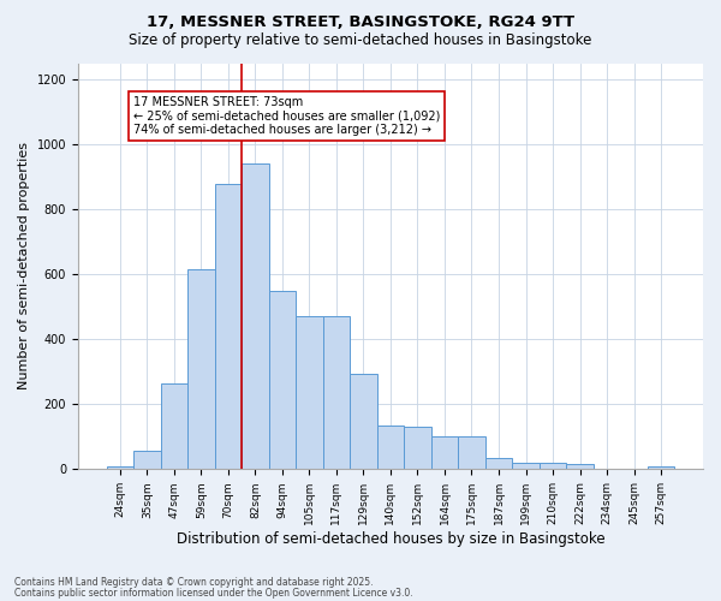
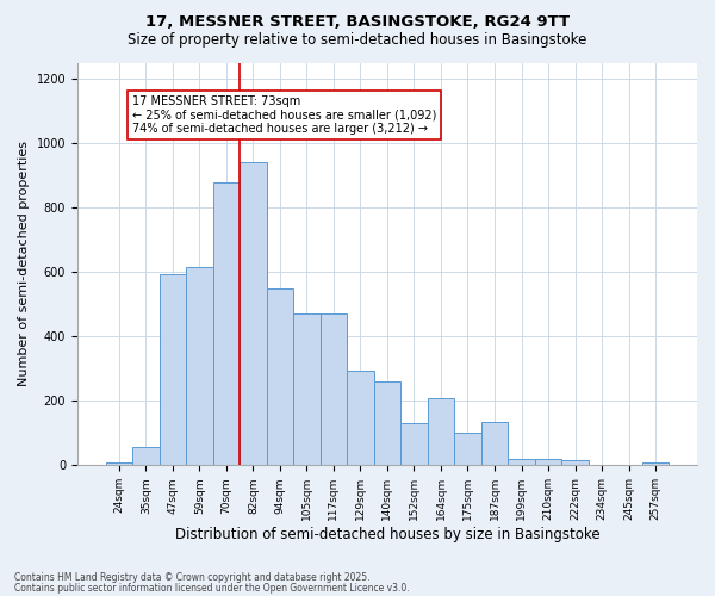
47sqm: 265 -> 595
140sqm: 135 -> 260
164sqm: 100 -> 210
187sqm: 35 -> 135
